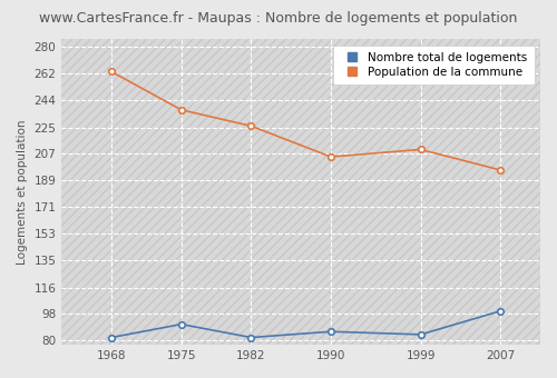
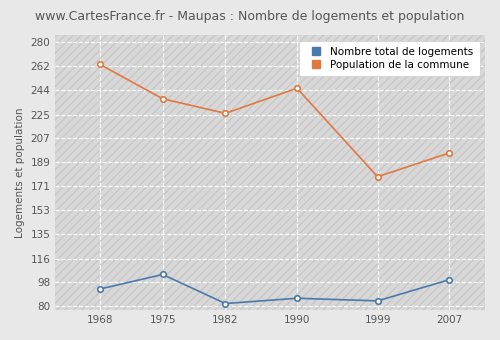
Nombre total de logements/1968: 82 -> 93
Nombre total de logements/1975: 91 -> 104
Population de la commune/1990: 205 -> 245
Population de la commune/1999: 210 -> 178
